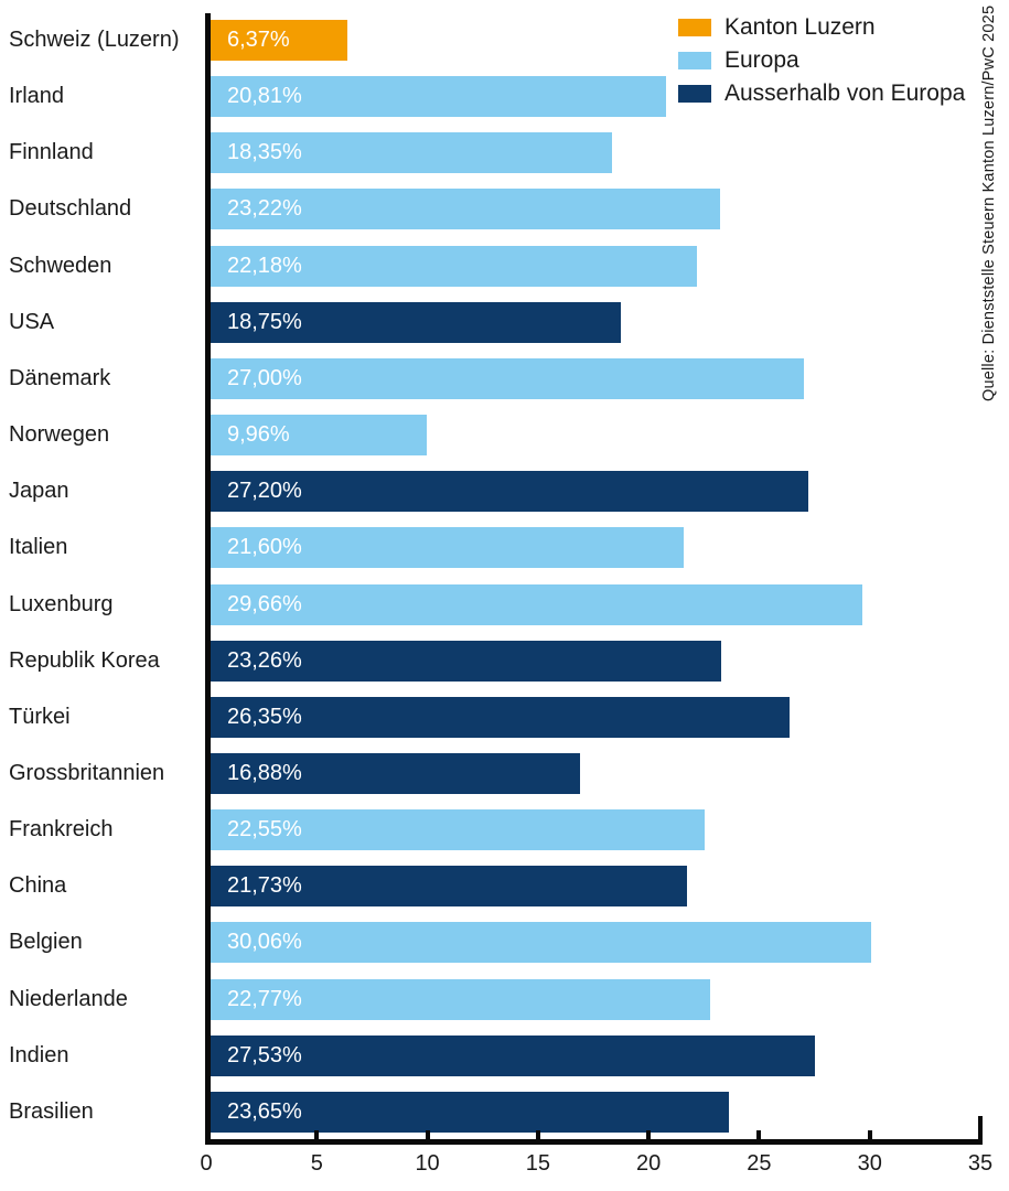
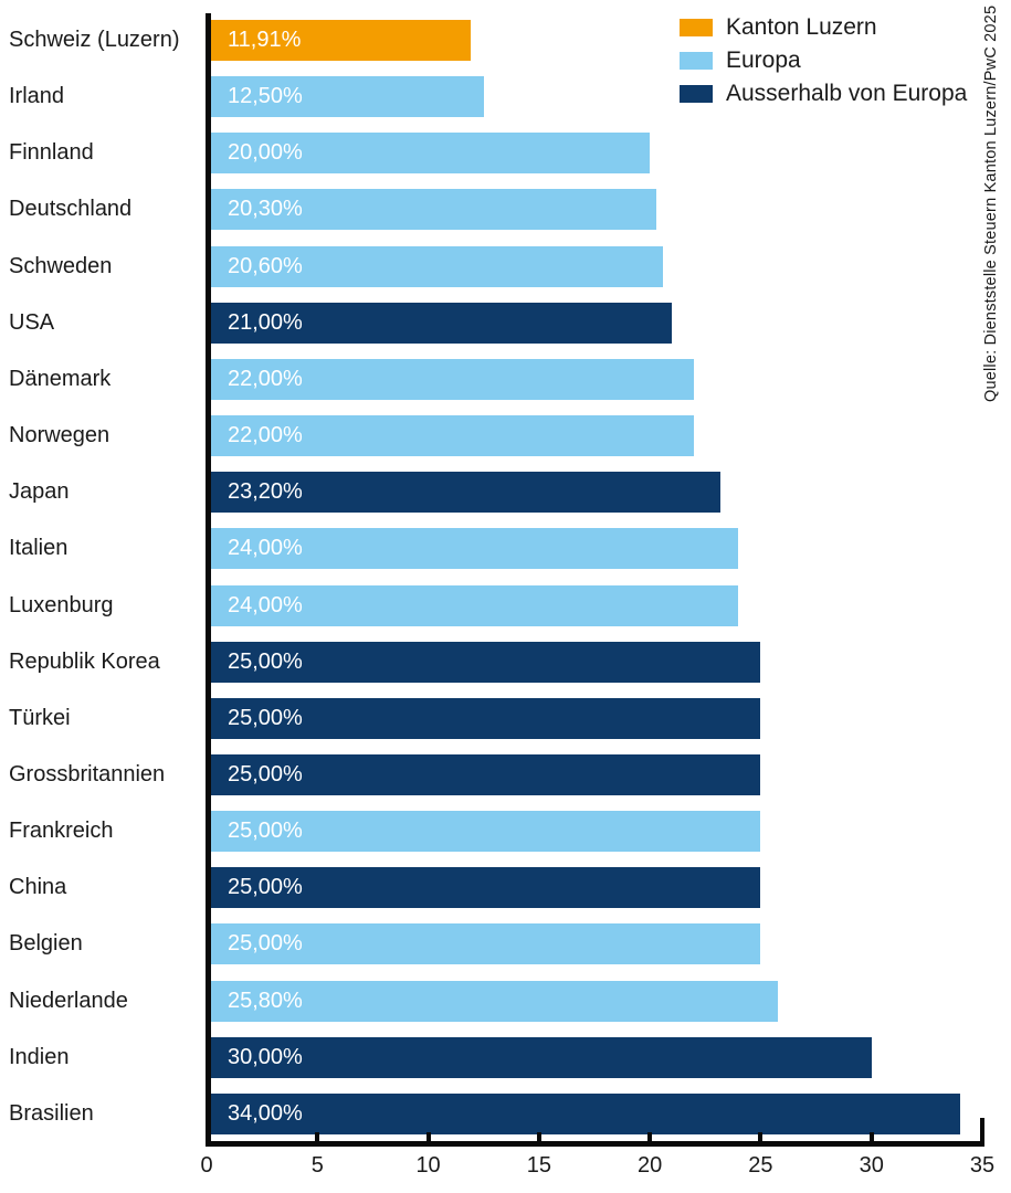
Schweiz (Luzern): 6,37% -> 11,91%
Irland: 20,81% -> 12,50%
Finnland: 18,35% -> 20,00%
Deutschland: 23,22% -> 20,30%
Schweden: 22,18% -> 20,60%
USA: 18,75% -> 21,00%
Dänemark: 27,00% -> 22,00%
Norwegen: 9,96% -> 22,00%
Japan: 27,20% -> 23,20%
Italien: 21,60% -> 24,00%
Luxenburg: 29,66% -> 24,00%
Republik Korea: 23,26% -> 25,00%
Türkei: 26,35% -> 25,00%
Grossbritannien: 16,88% -> 25,00%
Frankreich: 22,55% -> 25,00%
China: 21,73% -> 25,00%
Belgien: 30,06% -> 25,00%
Niederlande: 22,77% -> 25,80%
Indien: 27,53% -> 30,00%
Brasilien: 23,65% -> 34,00%
